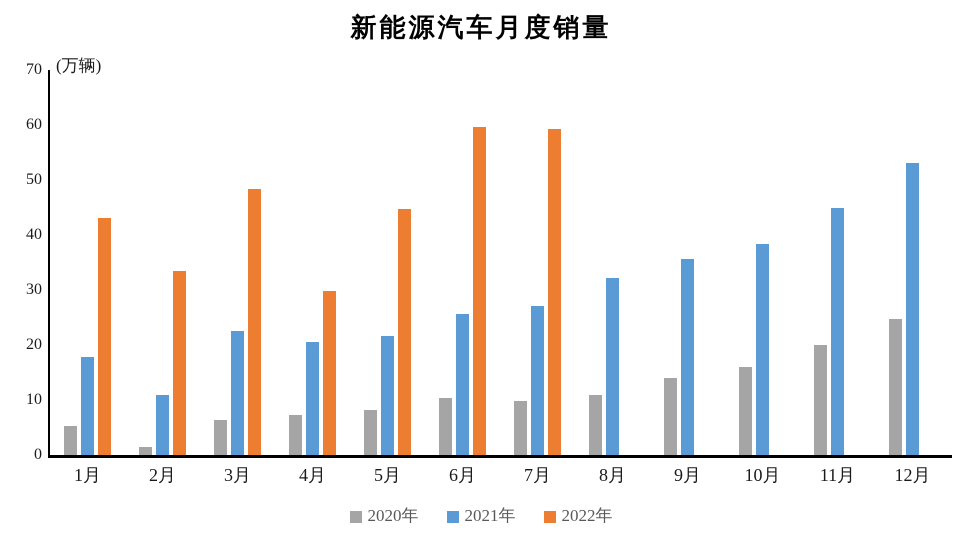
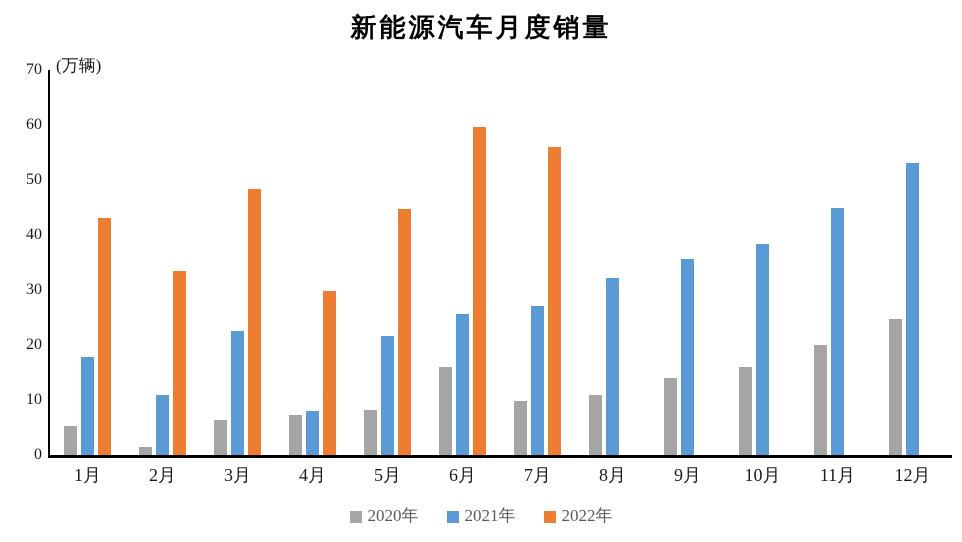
2021年/4月: 21 -> 8
2020年/6月: 10 -> 16
2022年/7月: 59 -> 56
